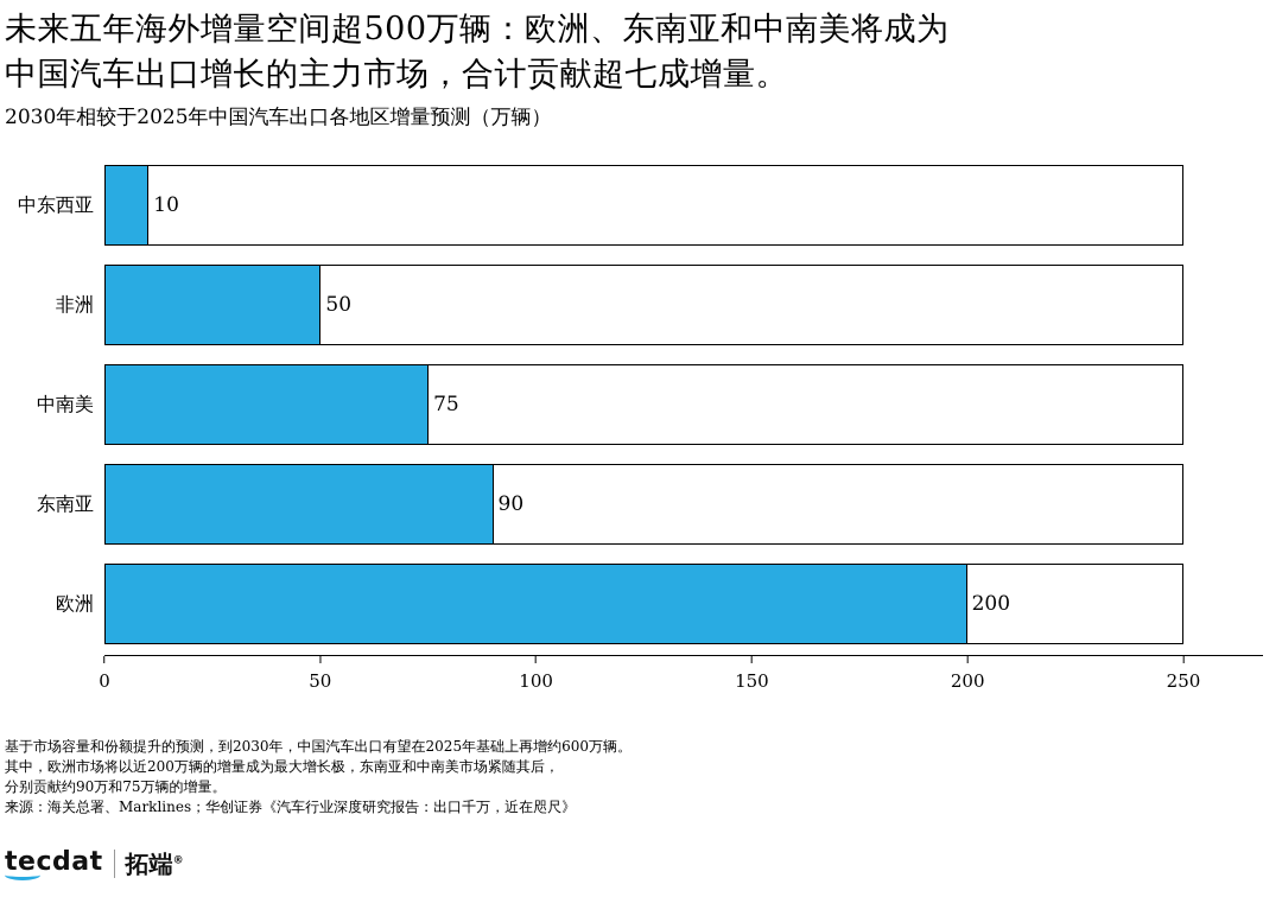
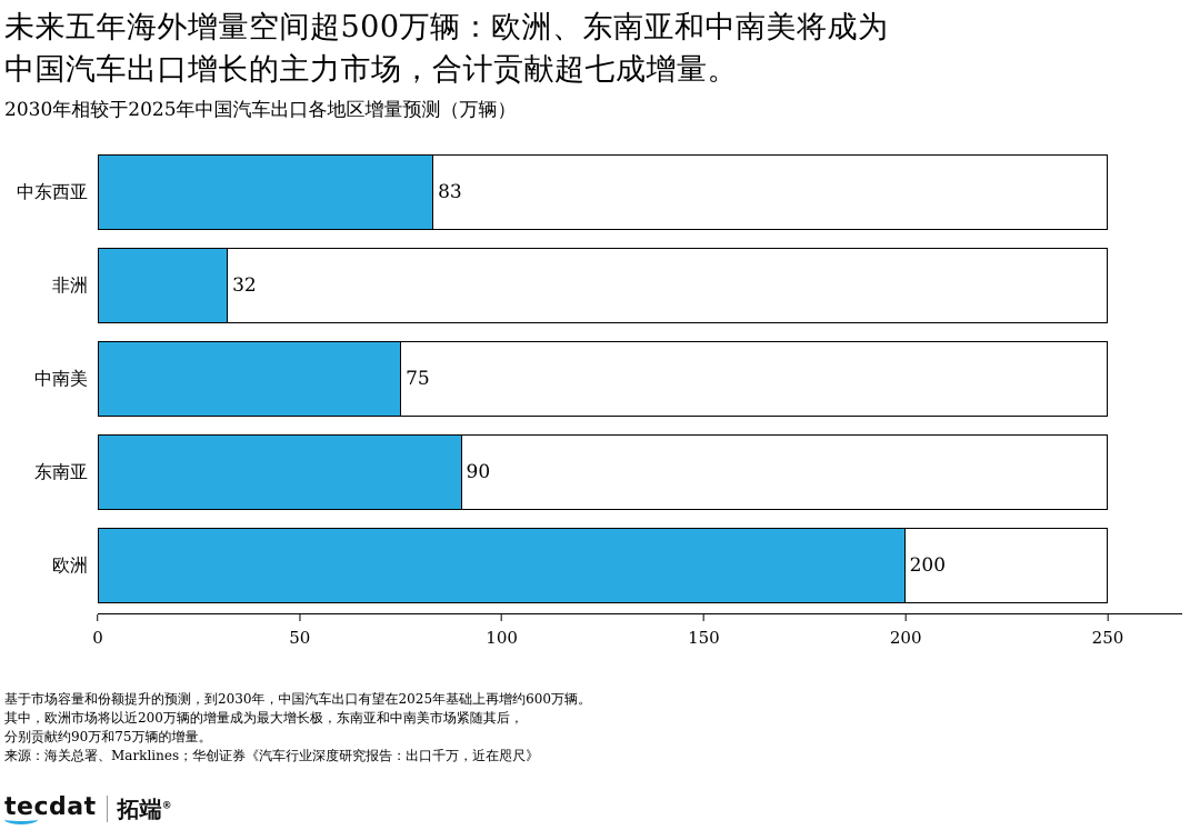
中东西亚: 10 -> 83
非洲: 50 -> 32
